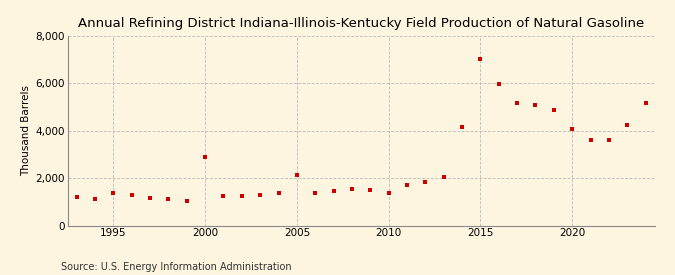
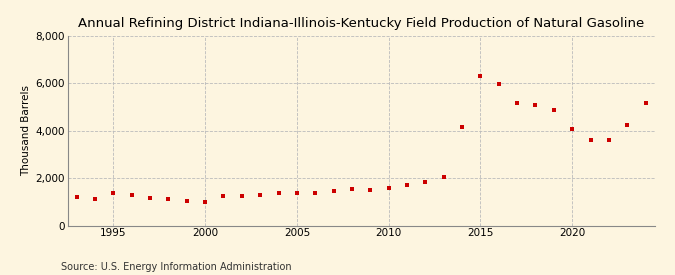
2000: 2,900 -> 1,000
2005: 2,150 -> 1,350
2010: 1,350 -> 1,600
2015: 7,000 -> 6,300
